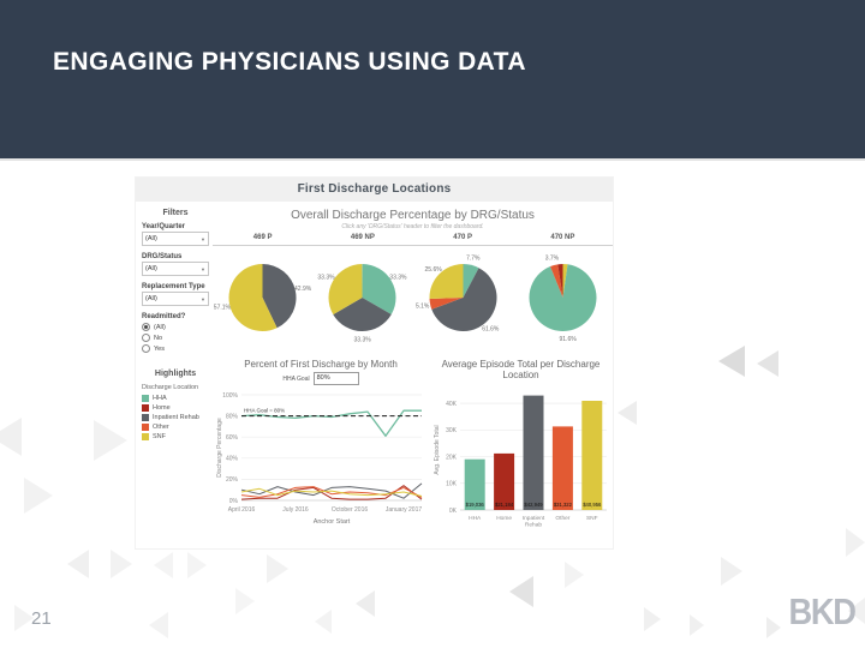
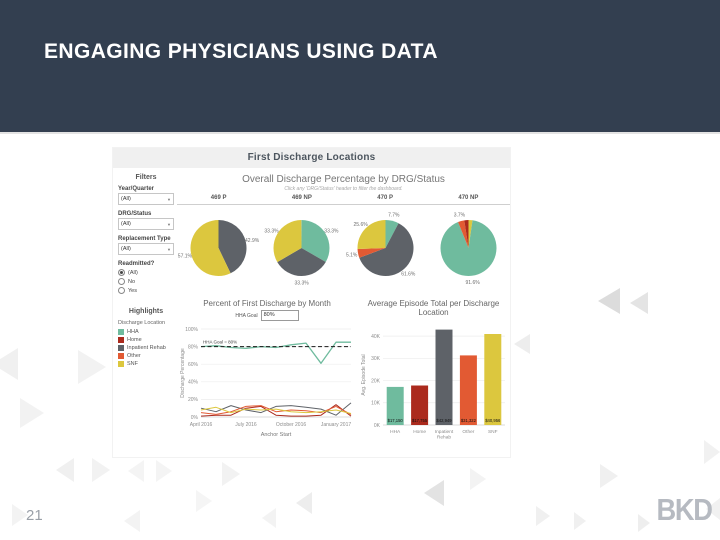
Average Episode Total per Discharge Location/HHA: $19,036 -> $17,150
Average Episode Total per Discharge Location/Home: $21,184 -> $17,755
